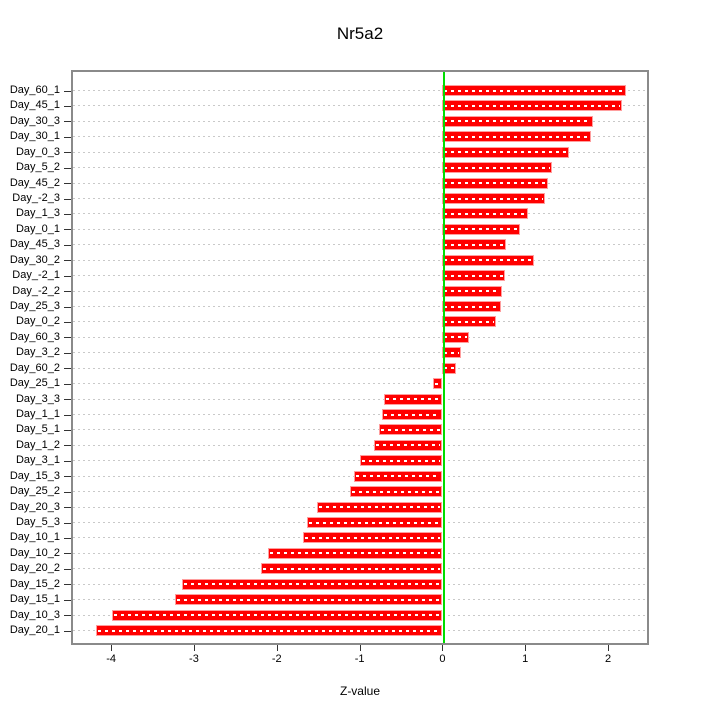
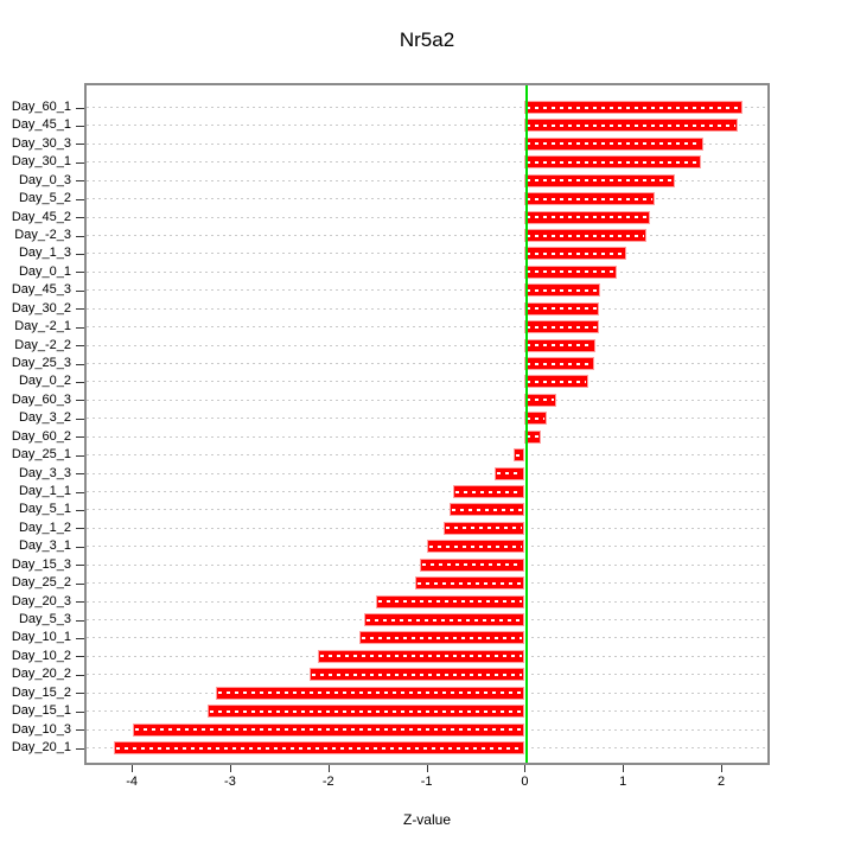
Day_30_2: 1.1 -> 0.8
Day_3_3: -0.7 -> -0.3
